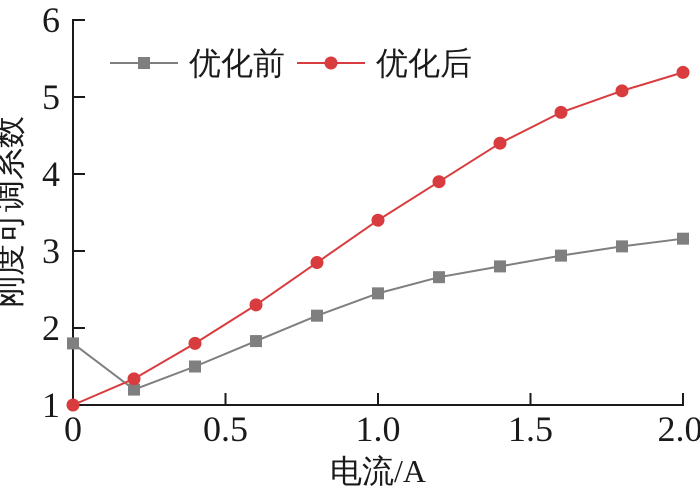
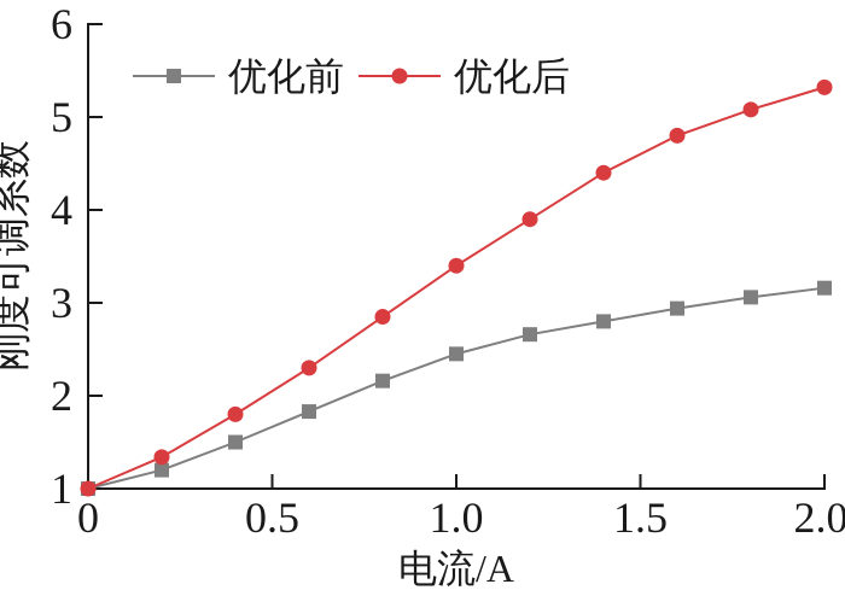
优化前/0: 1.8 -> 1.0
